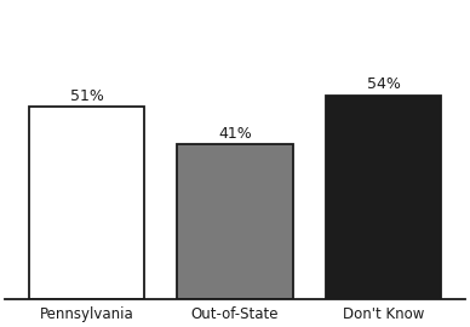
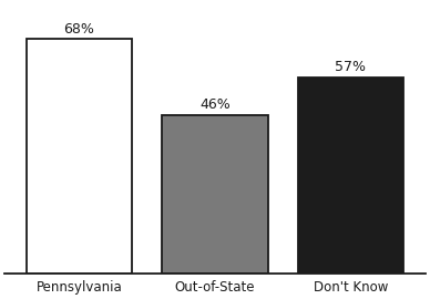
Pennsylvania: 51% -> 68%
Out-of-State: 41% -> 46%
Don't Know: 54% -> 57%
